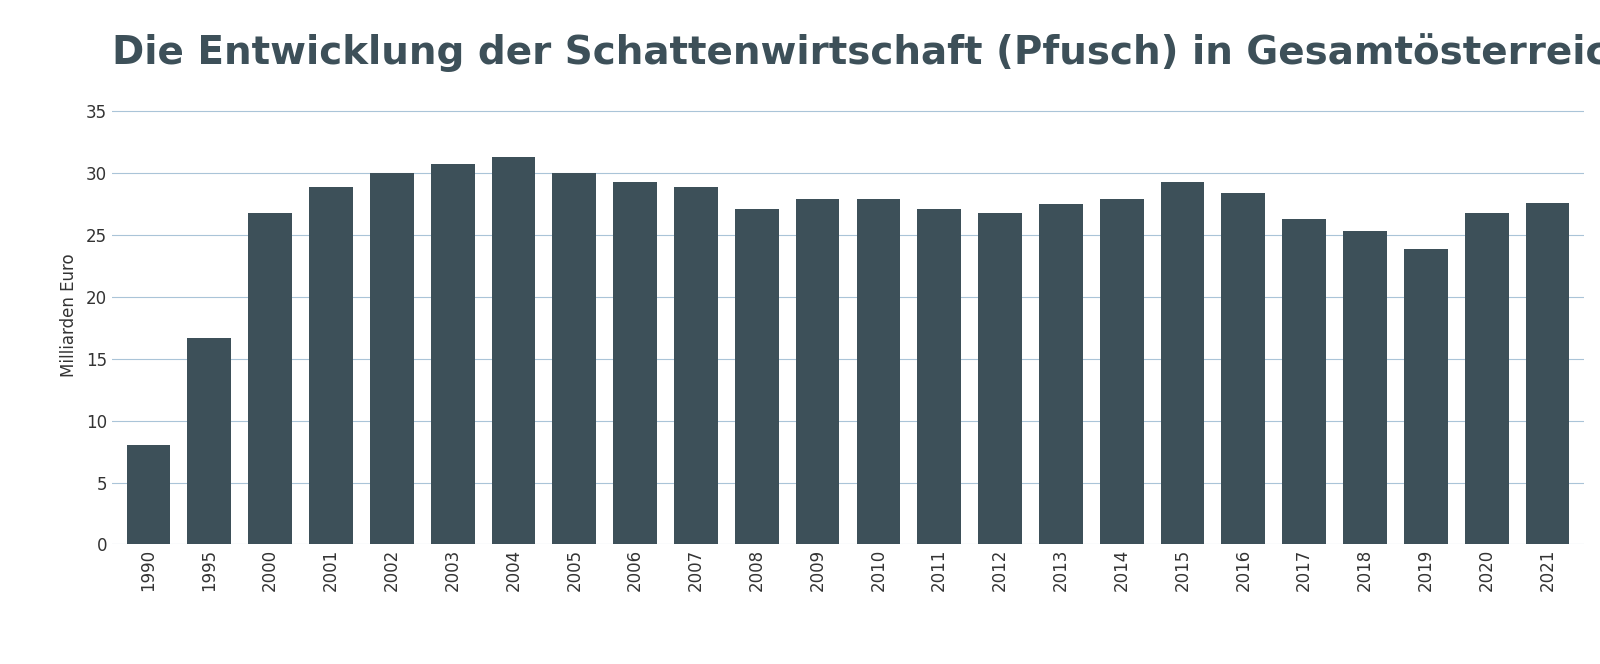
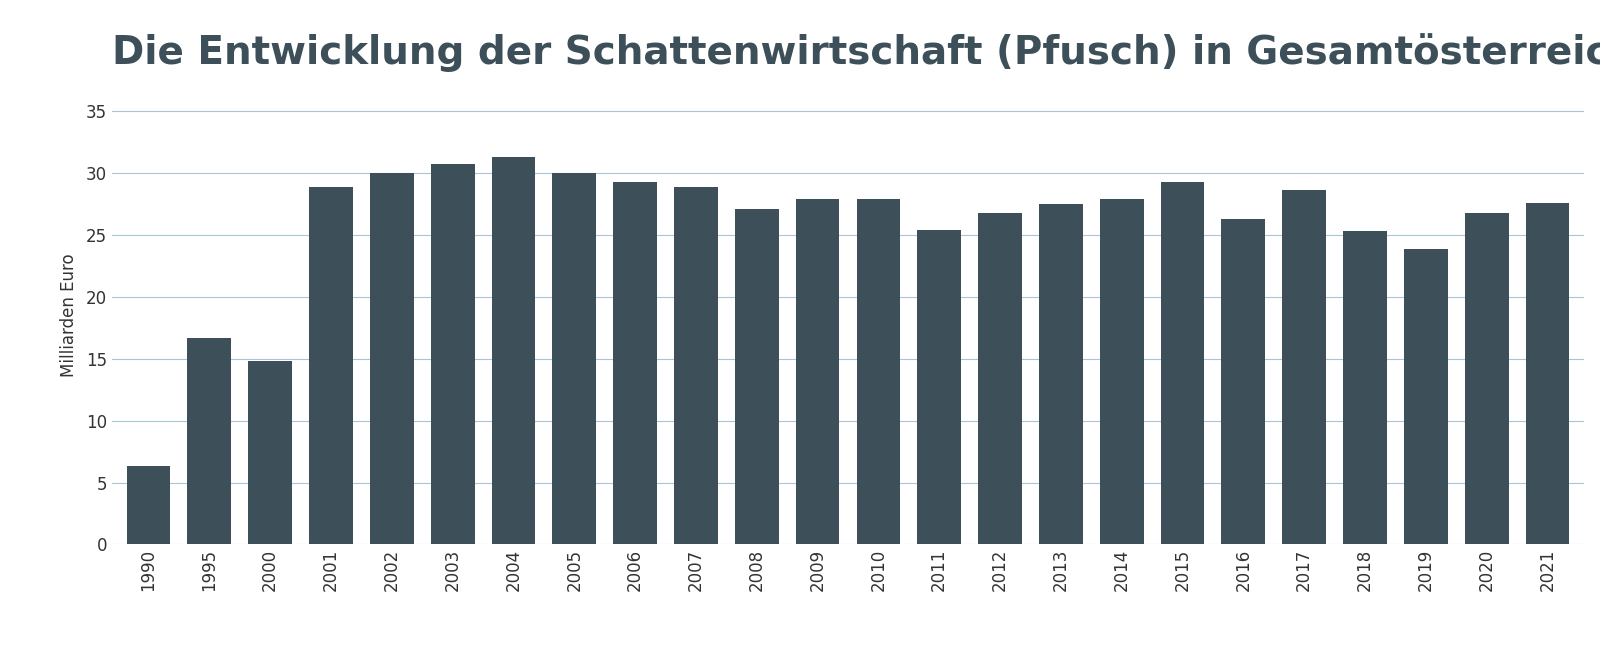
1990: 8.0 -> 6.3
2000: 26.8 -> 14.8
2011: 27.1 -> 25.4
2016: 28.4 -> 26.3
2017: 26.3 -> 28.6
